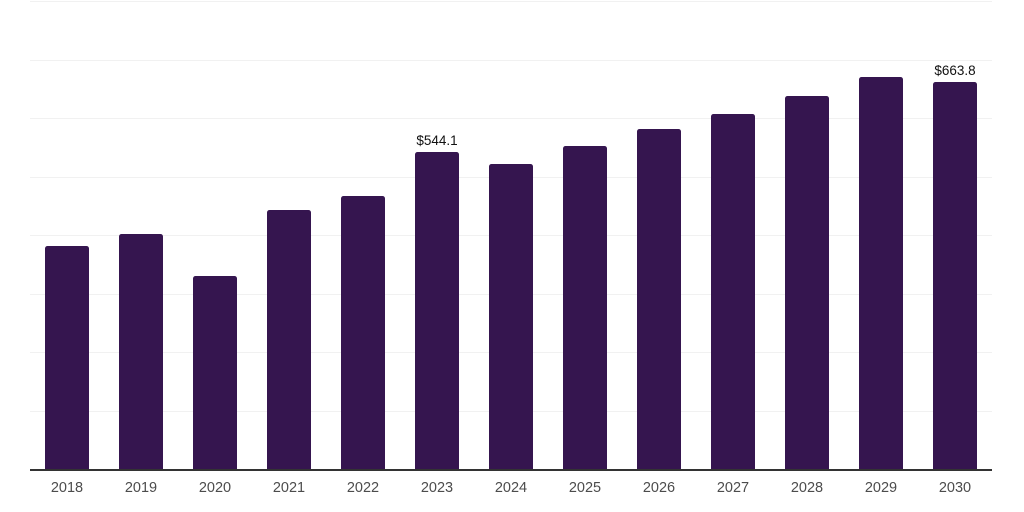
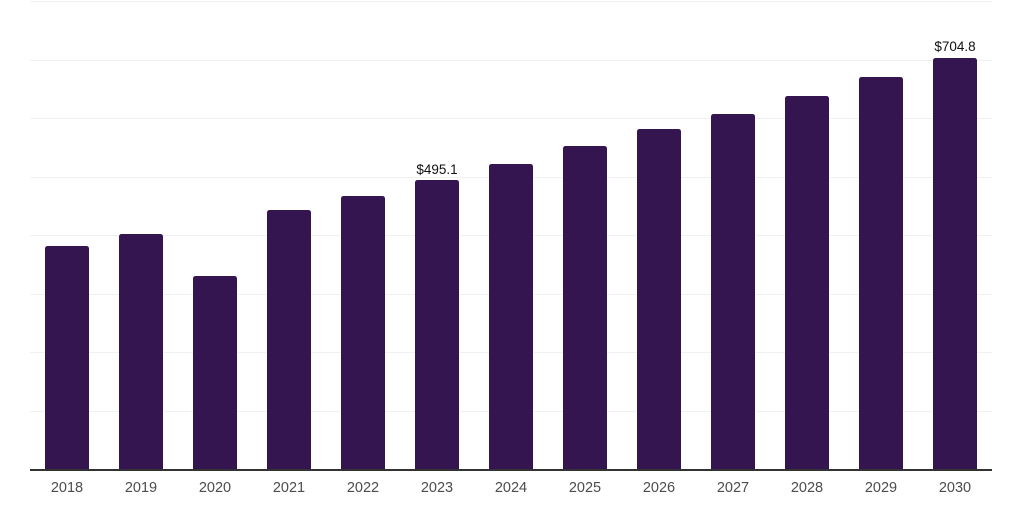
2023: $544.1 -> $495.1
2030: $663.8 -> $704.8
